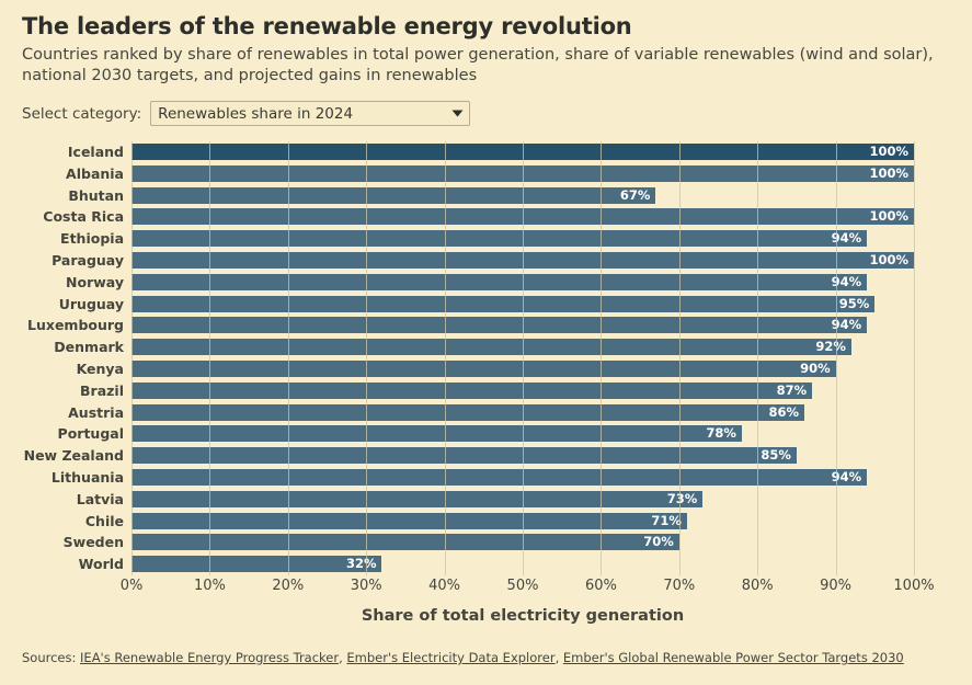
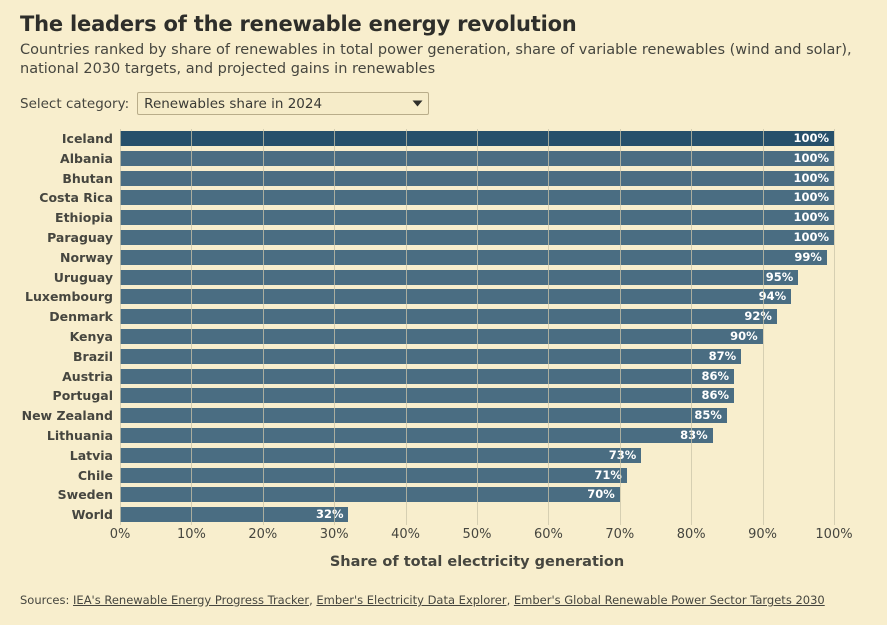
Bhutan: 67% -> 100%
Ethiopia: 94% -> 100%
Norway: 94% -> 99%
Portugal: 78% -> 86%
Lithuania: 94% -> 83%
